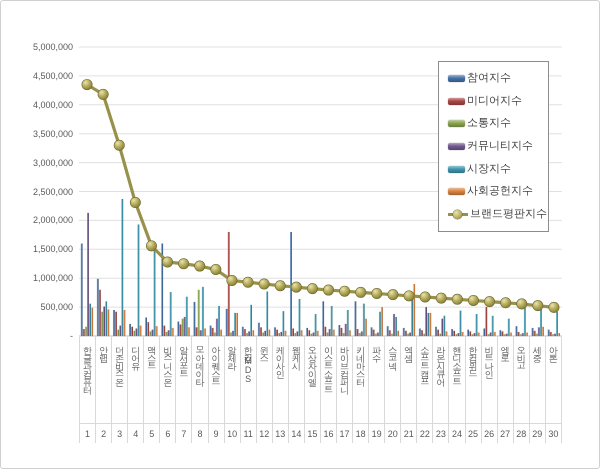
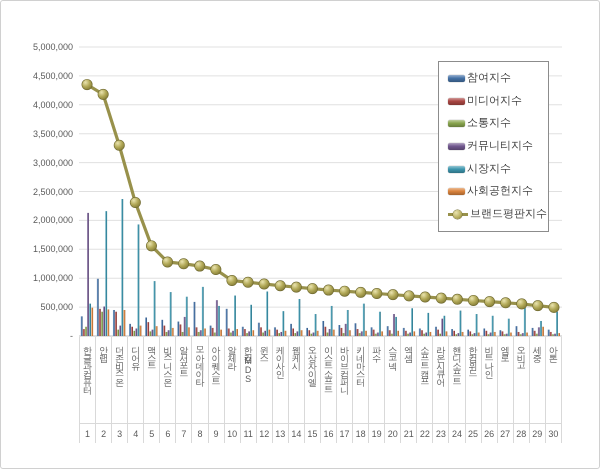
참여지수/한글과컴퓨터: 1600000 -> 300000
미디어지수/안랩: 800000 -> 500000
시장지수/안랩: 600000 -> 2200000
시장지수/맥스트: 1500000 -> 1000000
참여지수/비즈니스온: 1600000 -> 300000
소통지수/알서포트: 300000 -> 100000
소통지수/모아데이타: 800000 -> 100000
커뮤니티지수/아이퀘스트: 300000 -> 600000
미디어지수/알체라: 1800000 -> 100000
시장지수/알체라: 400000 -> 700000
사회공헌지수/알체라: 400000 -> 100000
참여지수/웹케시: 1800000 -> 200000
참여지수/이스트소프트: 600000 -> 300000
참여지수/키네마스터: 600000 -> 200000
사회공헌지수/키네마스터: 300000 -> 100000
사회공헌지수/파수: 500000 -> 100000
시장지수/엑셈: 700000 -> 500000
사회공헌지수/엑셈: 900000 -> 100000
커뮤니티지수/소프트캠프: 500000 -> 100000
사회공헌지수/소프트캠프: 400000 -> 100000
미디어지수/비트나인: 500000 -> 100000
시장지수/세중: 500000 -> 300000
